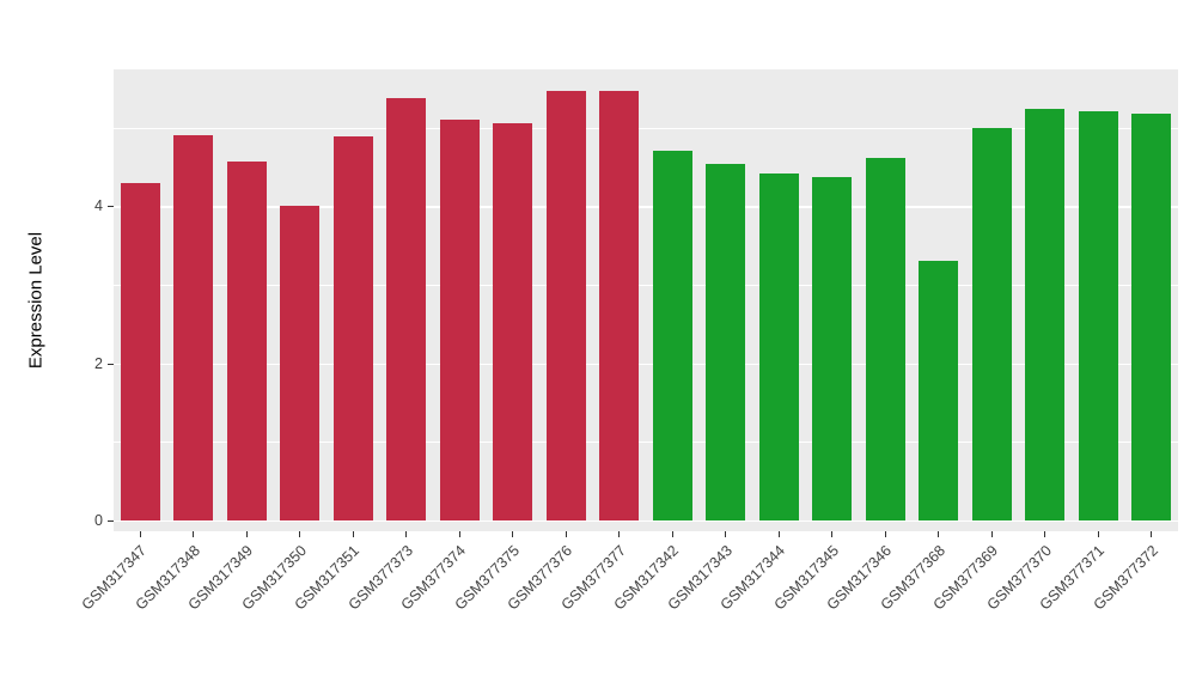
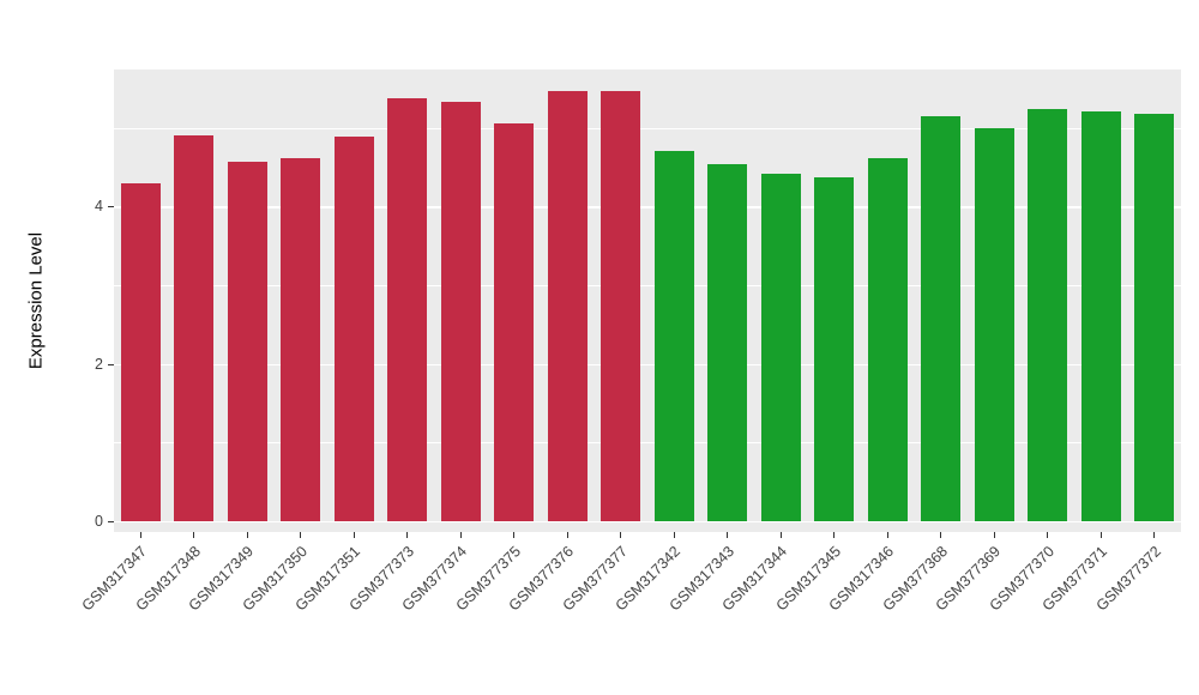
GSM317350: 4.0 -> 4.6
GSM377374: 5.1 -> 5.3
GSM377368: 3.3 -> 5.1
